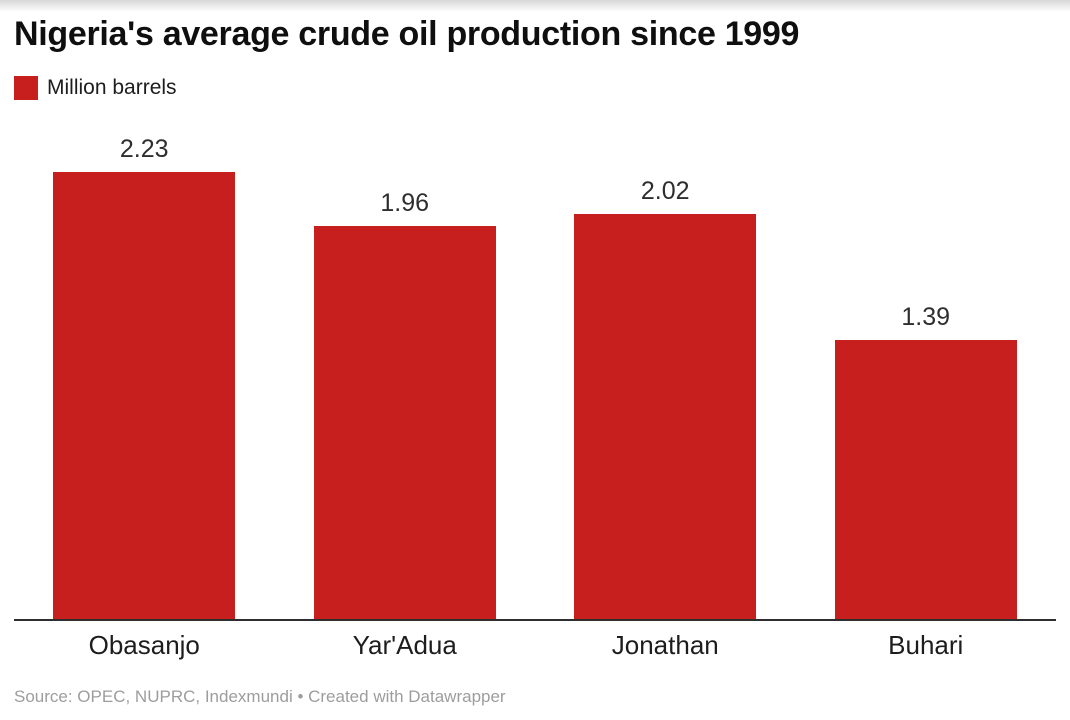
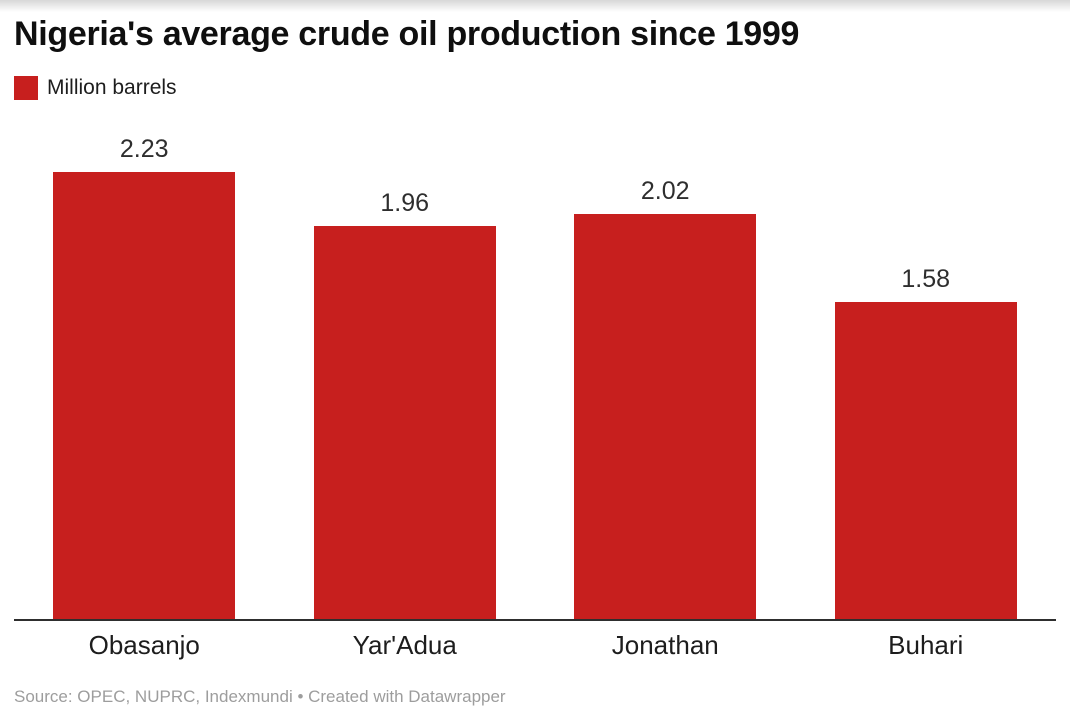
Buhari: 1.39 -> 1.58
